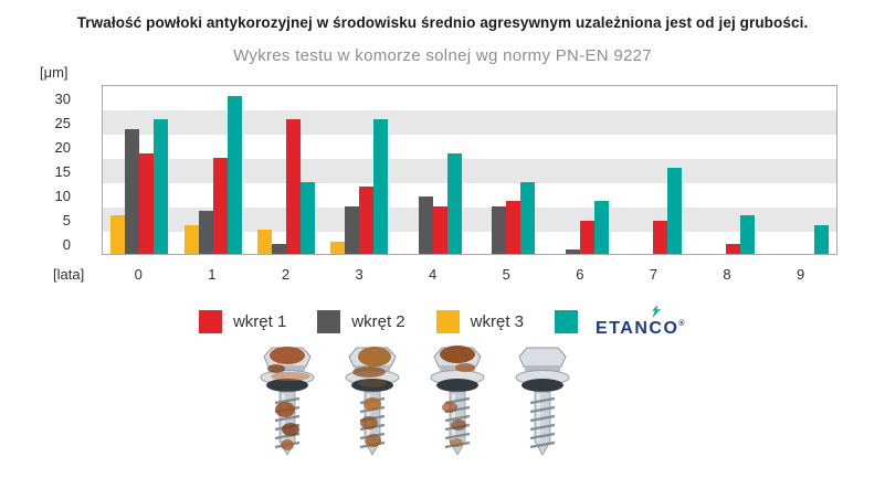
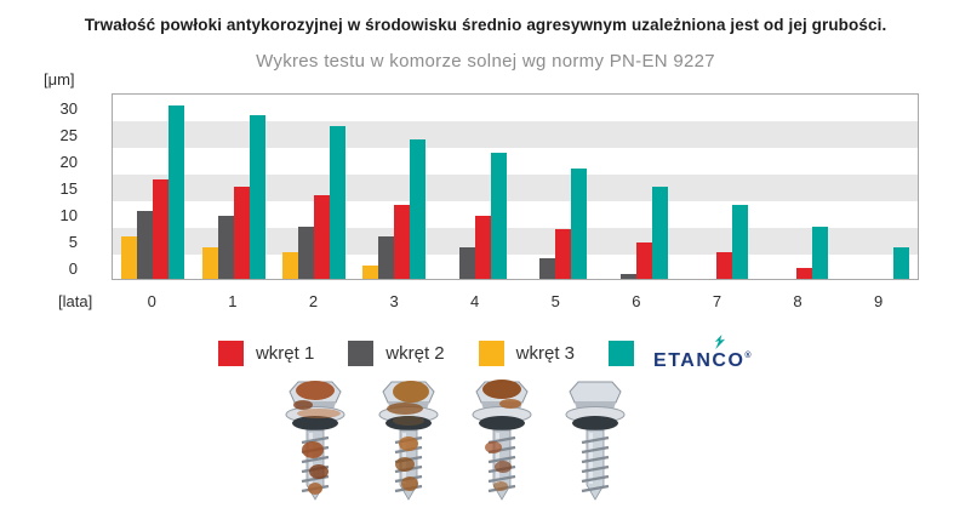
wkręt 2/0: 26 -> 13
wkręt 1/0: 21 -> 19
ETANCO/0: 28 -> 33
wkręt 2/1: 9 -> 12
wkręt 1/1: 20 -> 18
ETANCO/1: 33 -> 31
wkręt 2/2: 2 -> 10
wkręt 1/2: 28 -> 16
ETANCO/2: 15 -> 29
wkręt 2/3: 10 -> 8
ETANCO/3: 28 -> 26
wkręt 2/4: 12 -> 6
wkręt 1/4: 10 -> 12
ETANCO/4: 21 -> 24
wkręt 2/5: 10 -> 4
wkręt 1/5: 11 -> 10
ETANCO/5: 15 -> 21
ETANCO/6: 11 -> 18
wkręt 1/7: 7 -> 5
ETANCO/7: 18 -> 14
ETANCO/8: 8 -> 10
